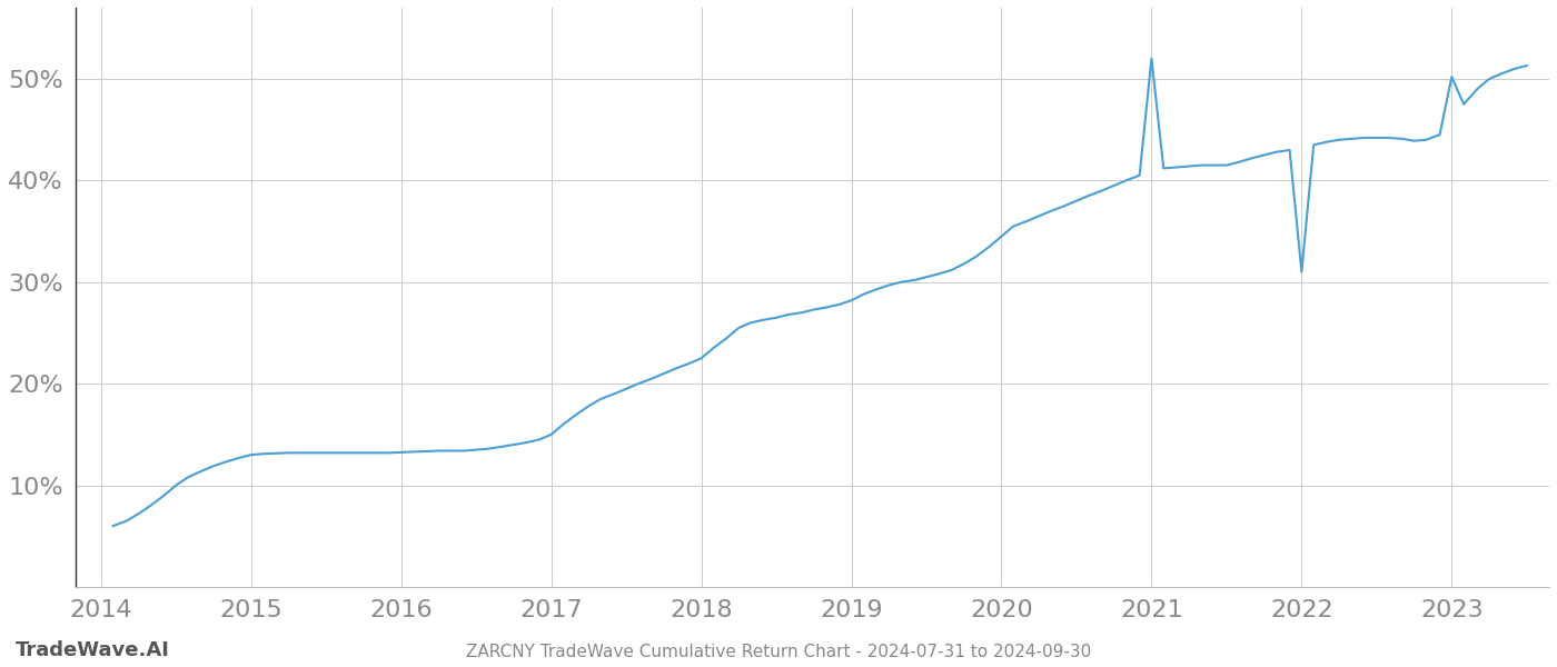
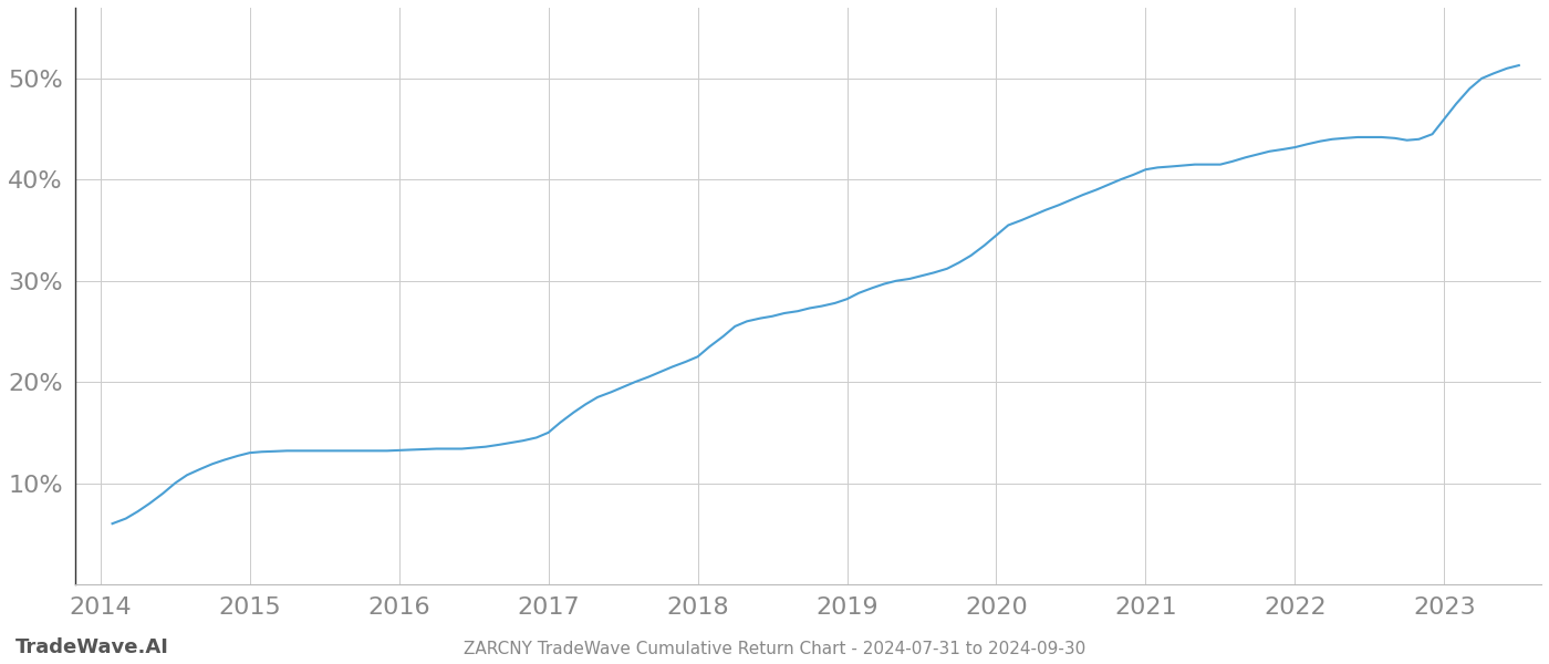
2021: 52.0% -> 41.0%
2022: 31.0% -> 43.2%
2023: 50.2% -> 46.0%
